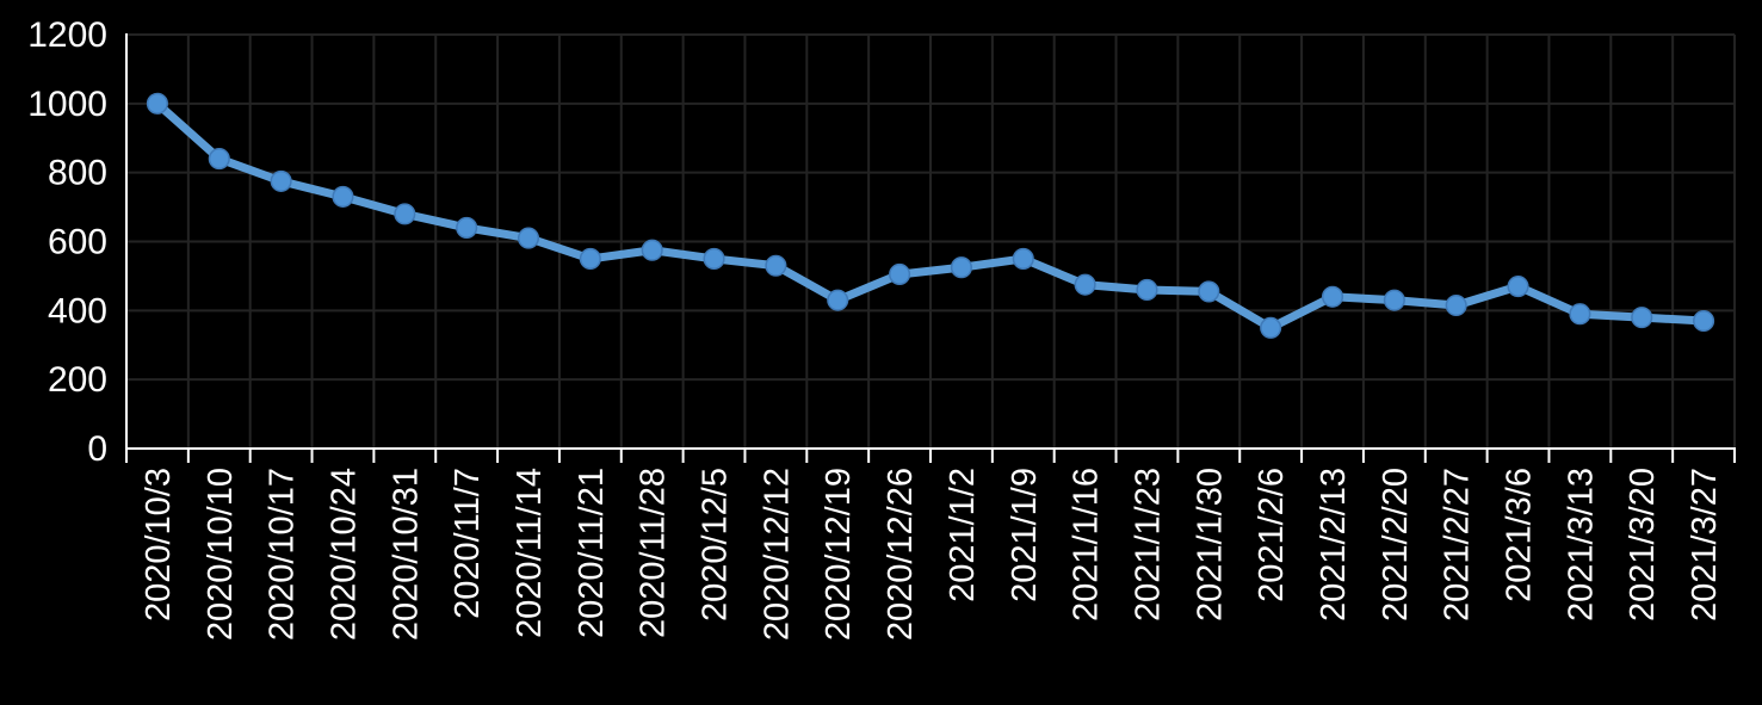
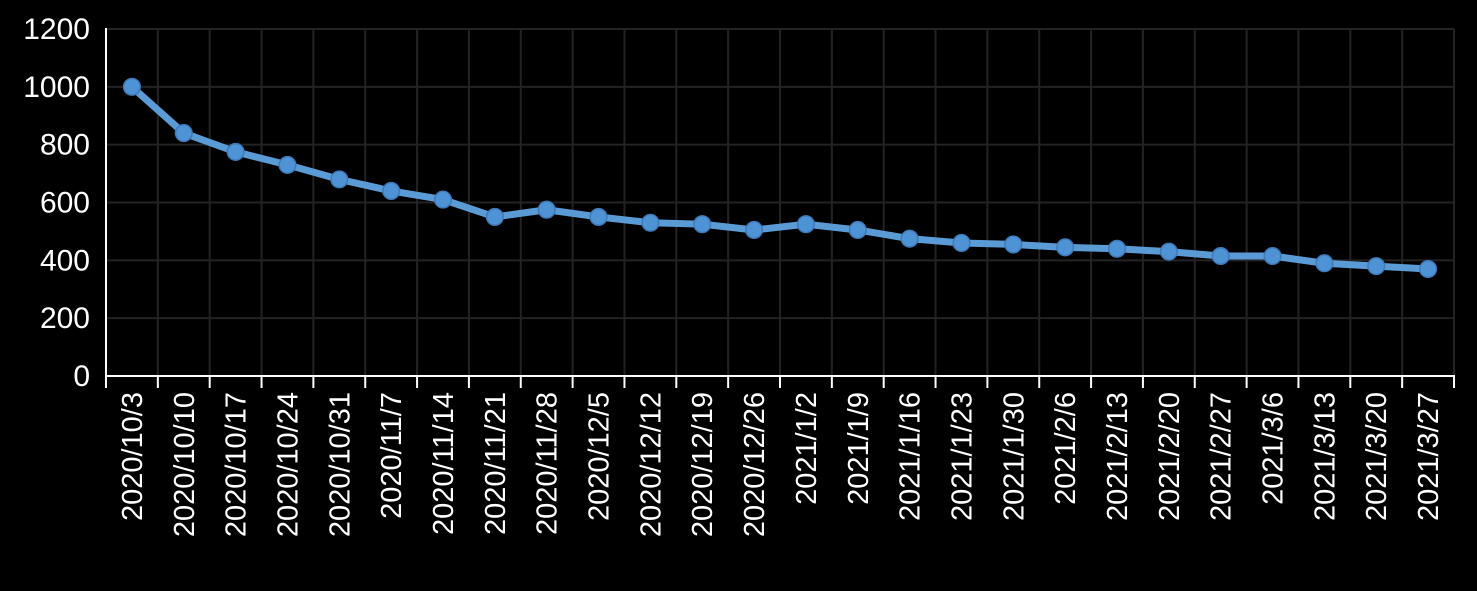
2020/12/19: 430 -> 520
2021/1/9: 550 -> 500
2021/2/6: 350 -> 440
2021/3/6: 470 -> 420
